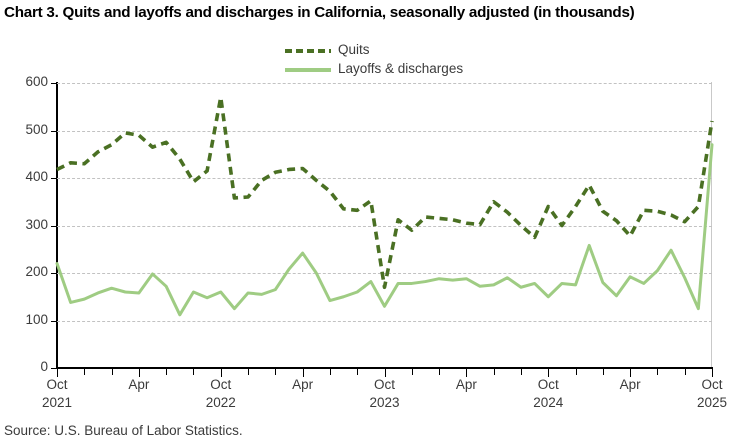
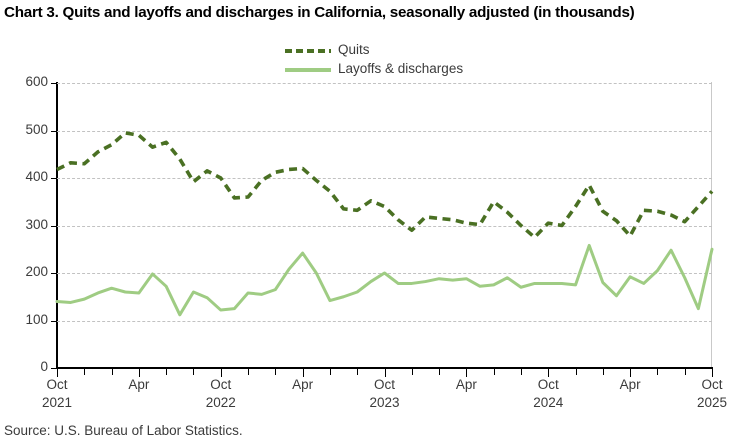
Layoffs & discharges/Oct 2021: 220 -> 140
Quits/Oct 2022: 570 -> 400
Layoffs & discharges/Oct 2022: 160 -> 120
Quits/Oct 2023: 170 -> 340
Layoffs & discharges/Oct 2023: 130 -> 200
Quits/Oct 2024: 340 -> 300
Layoffs & discharges/Oct 2024: 150 -> 180
Quits/Oct 2025: 520 -> 370
Layoffs & discharges/Oct 2025: 470 -> 250
